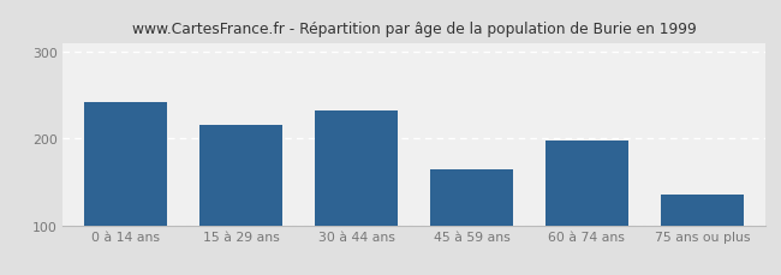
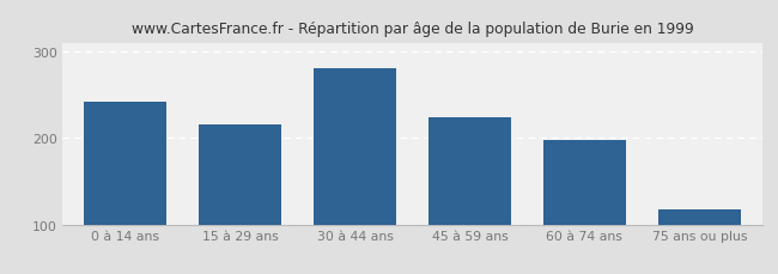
30 à 44 ans: 232 -> 281
45 à 59 ans: 164 -> 224
75 ans ou plus: 136 -> 117
